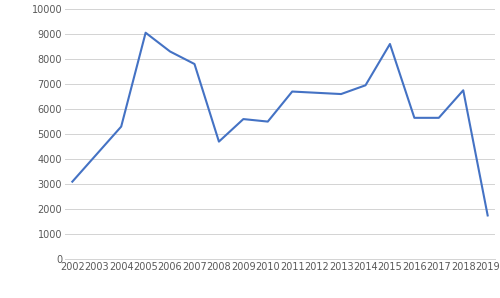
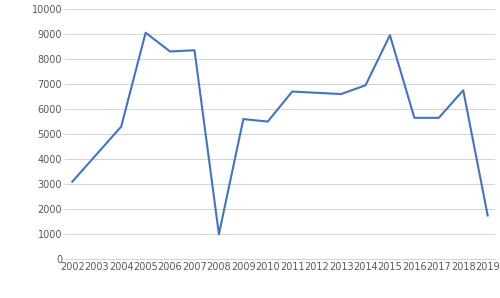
2007: 7800 -> 8350
2008: 4700 -> 1000
2015: 8600 -> 8950
